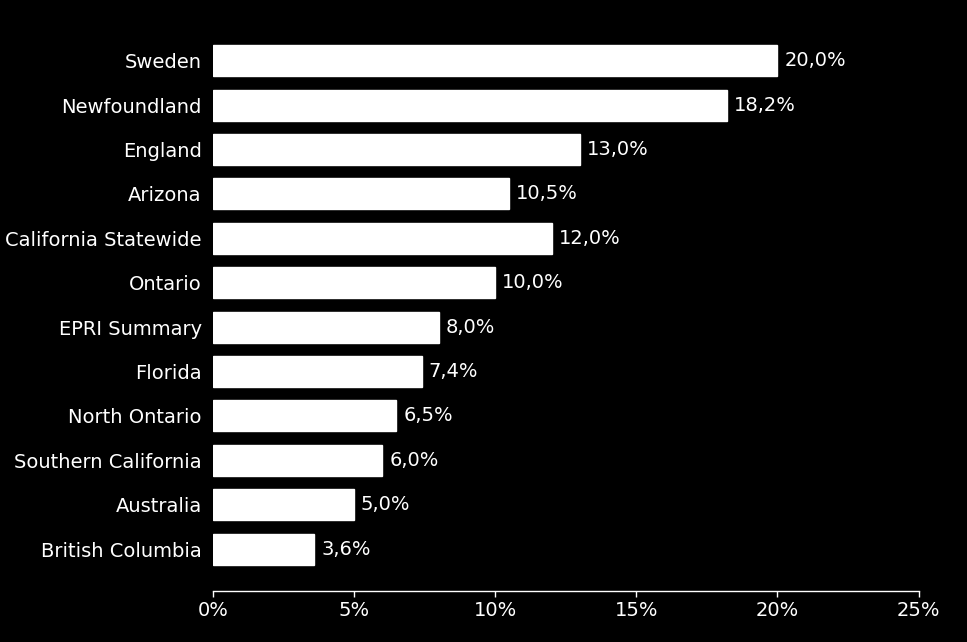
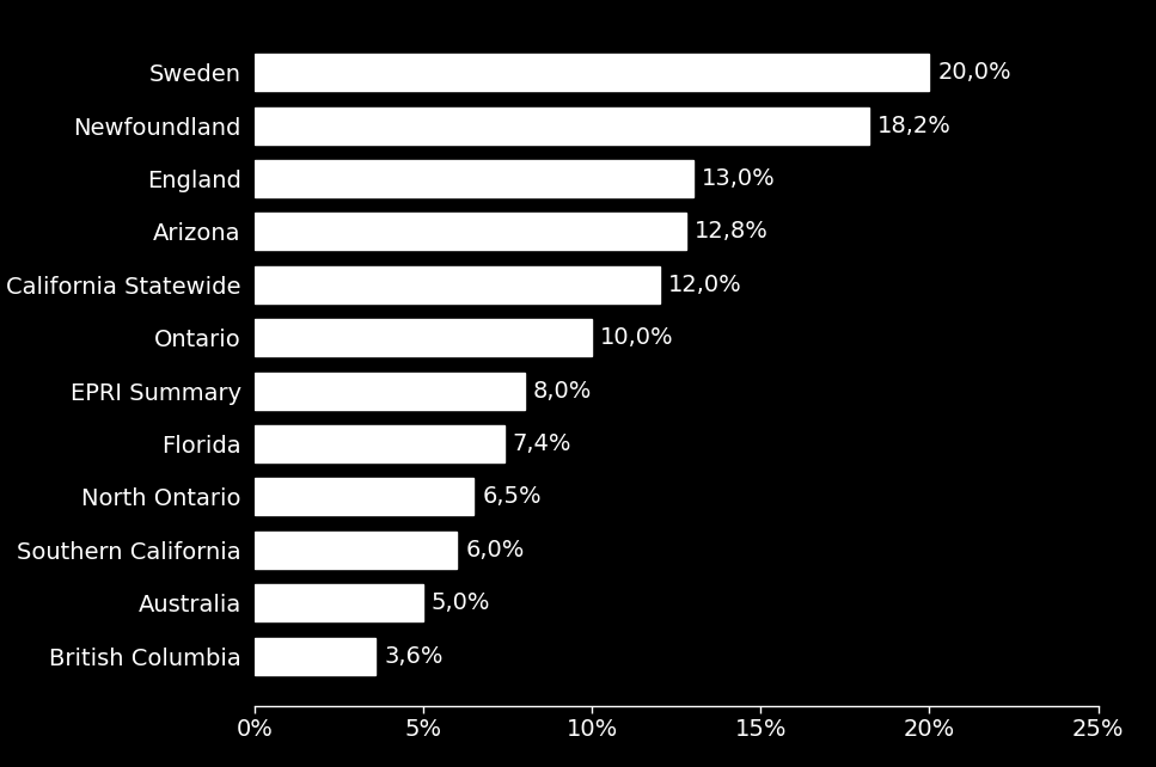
Arizona: 10,5% -> 12,8%
